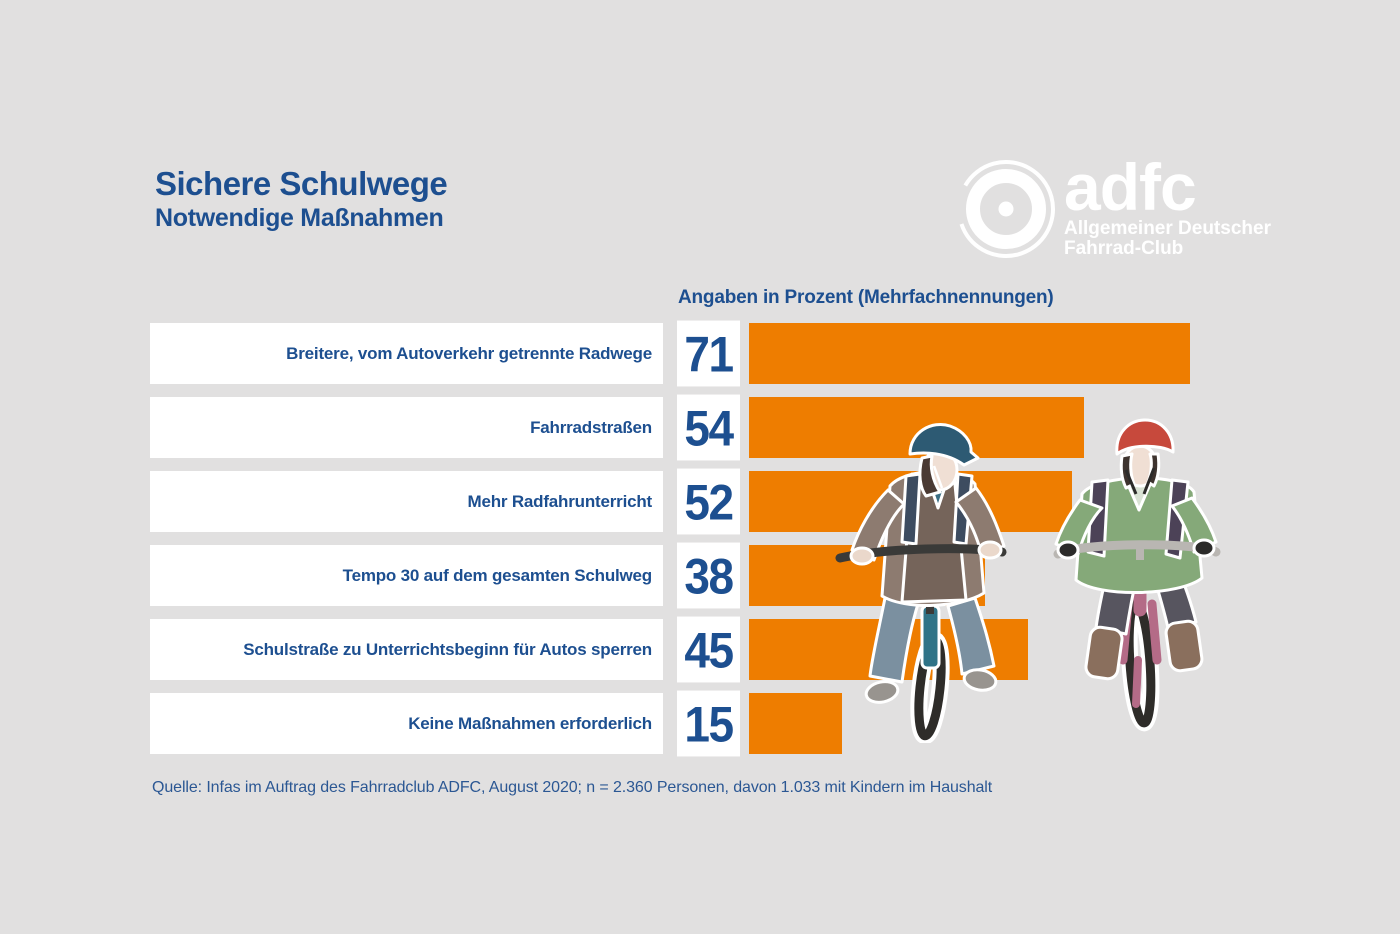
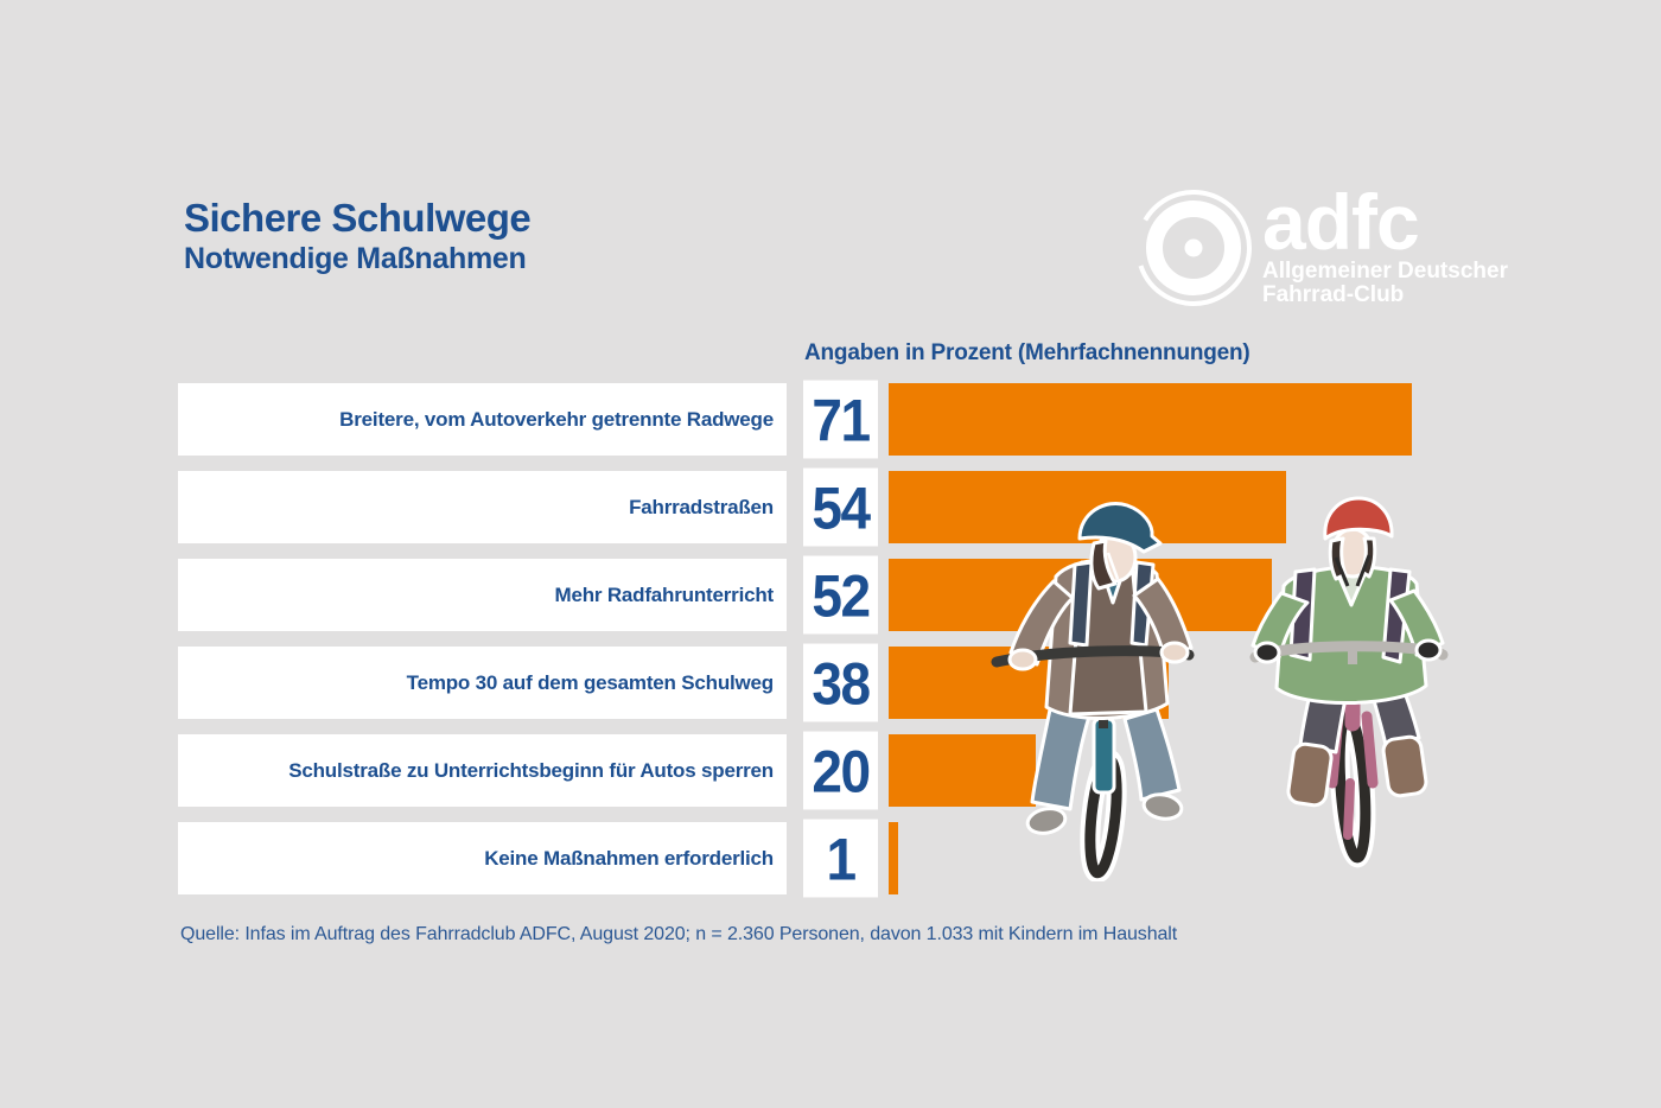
Schulstraße zu Unterrichtsbeginn für Autos sperren: 45 -> 20
Keine Maßnahmen erforderlich: 15 -> 1
